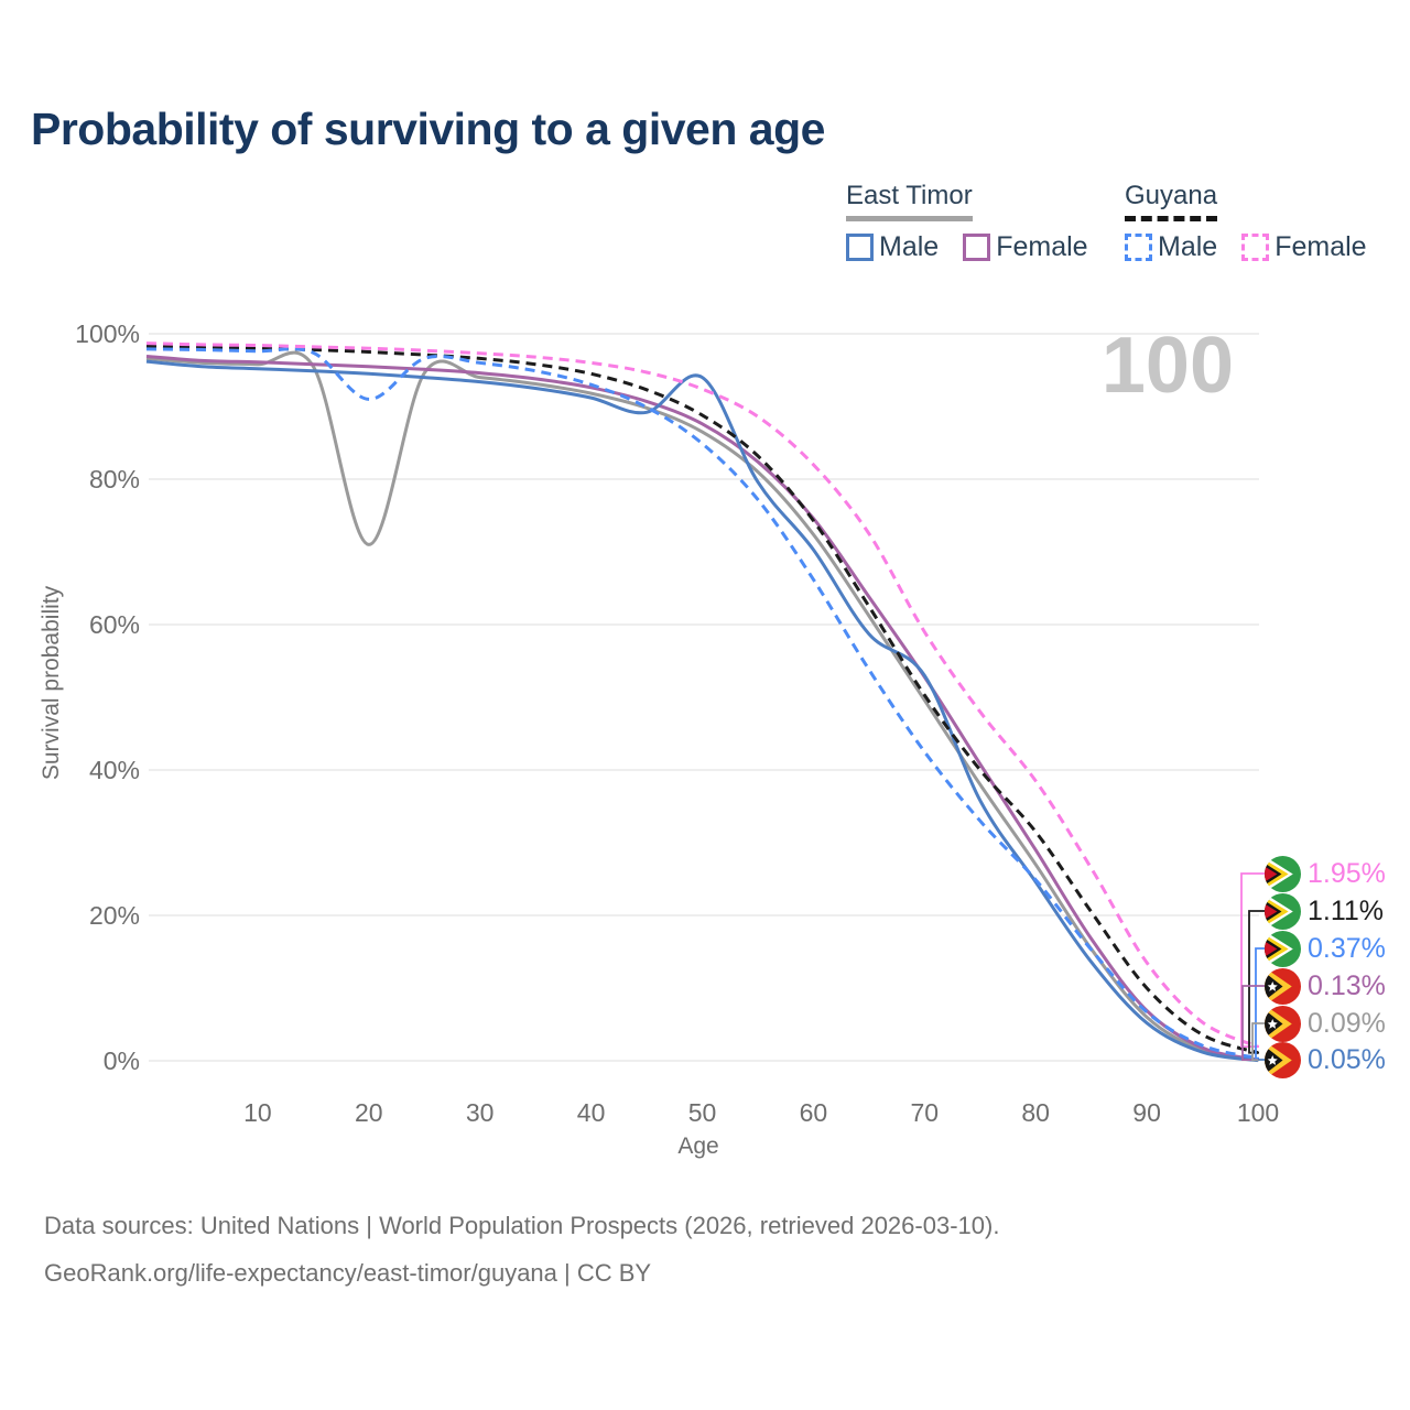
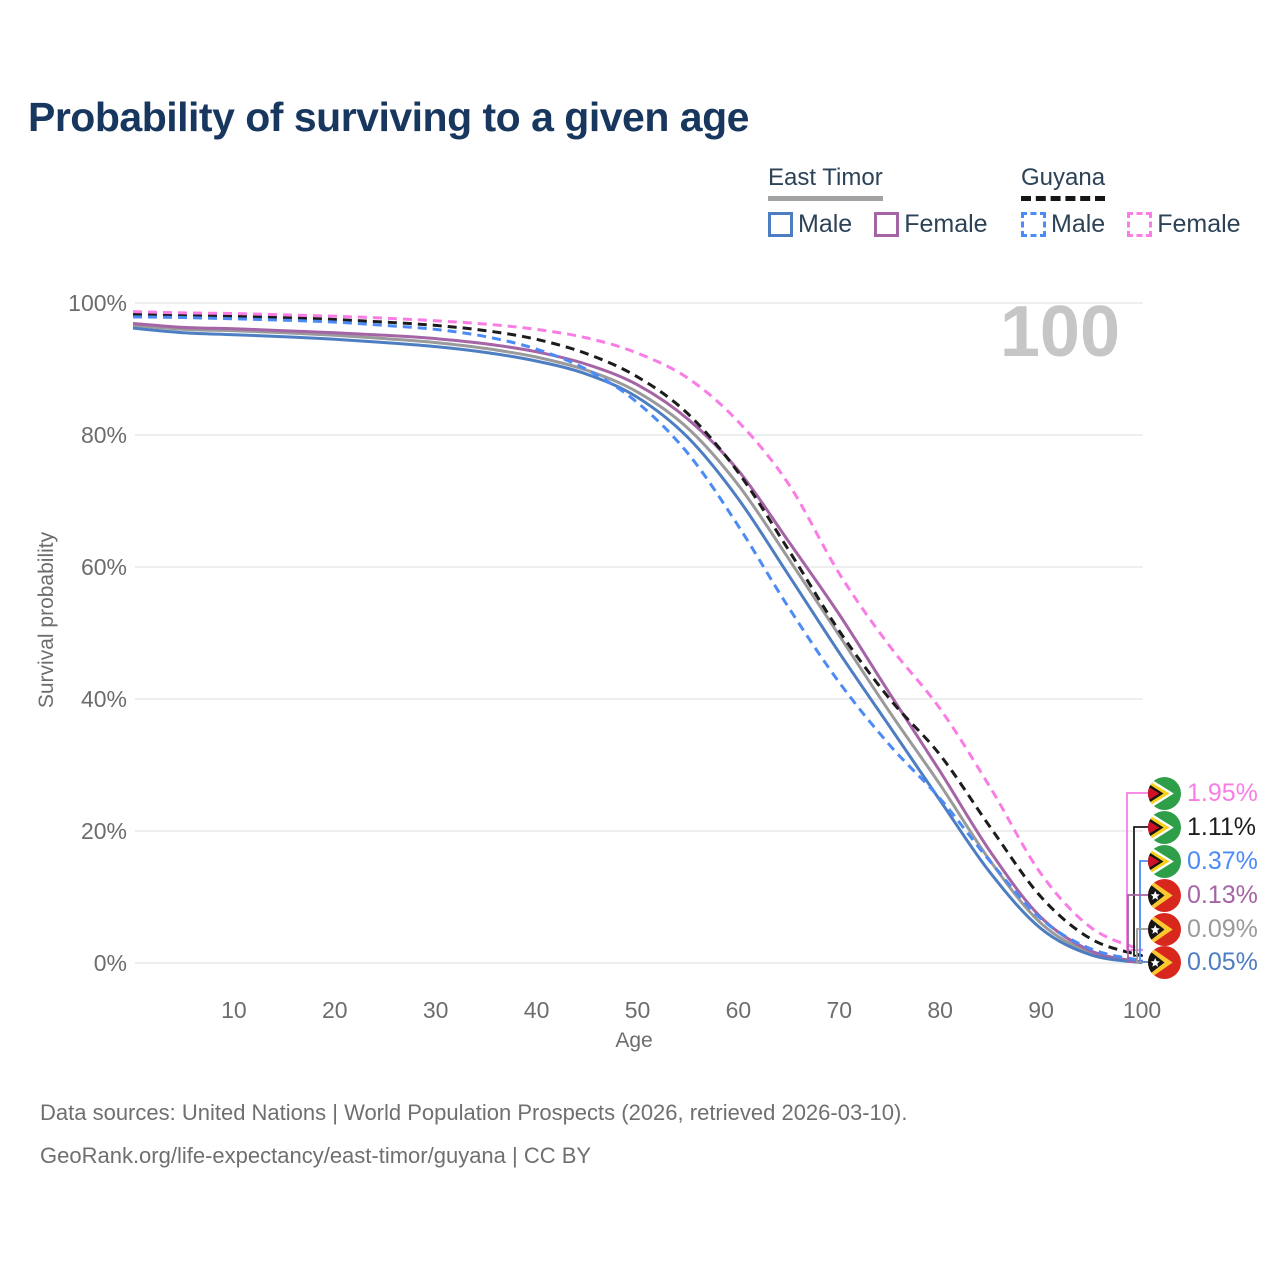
Guyana Male/20: 91% -> 97%
East Timor/20: 71% -> 95%
East Timor Male/50: 94% -> 86%
East Timor Male/70: 53% -> 47%
